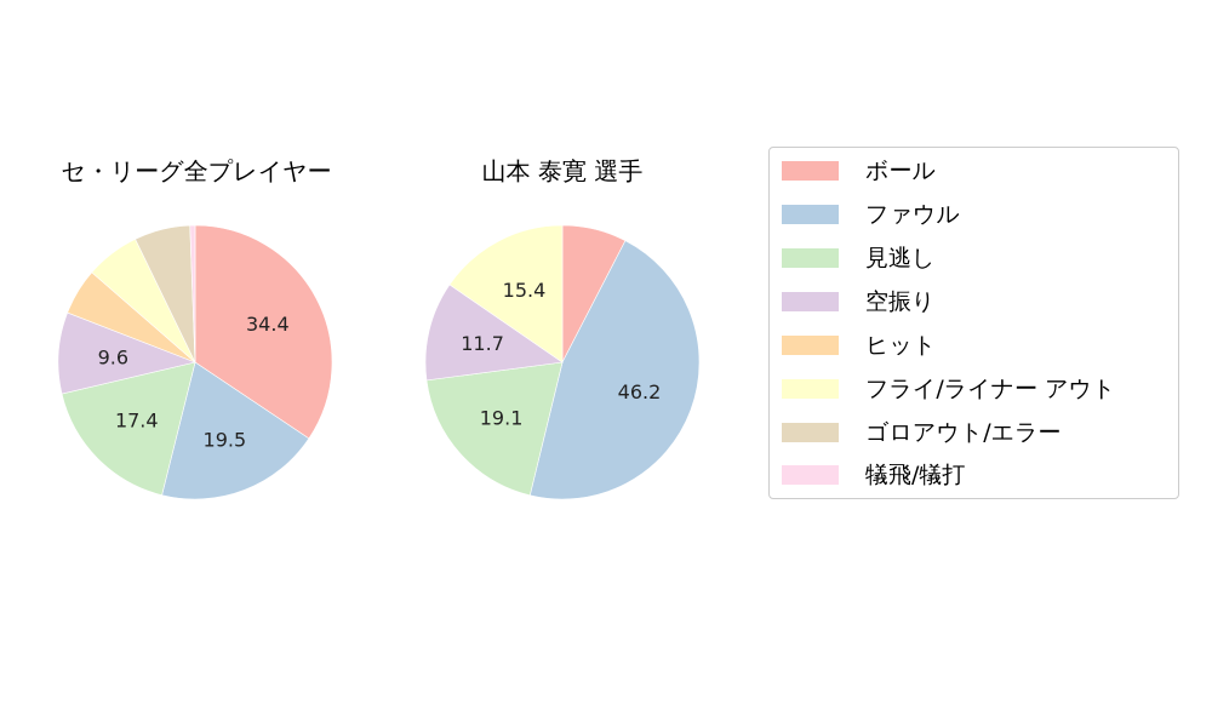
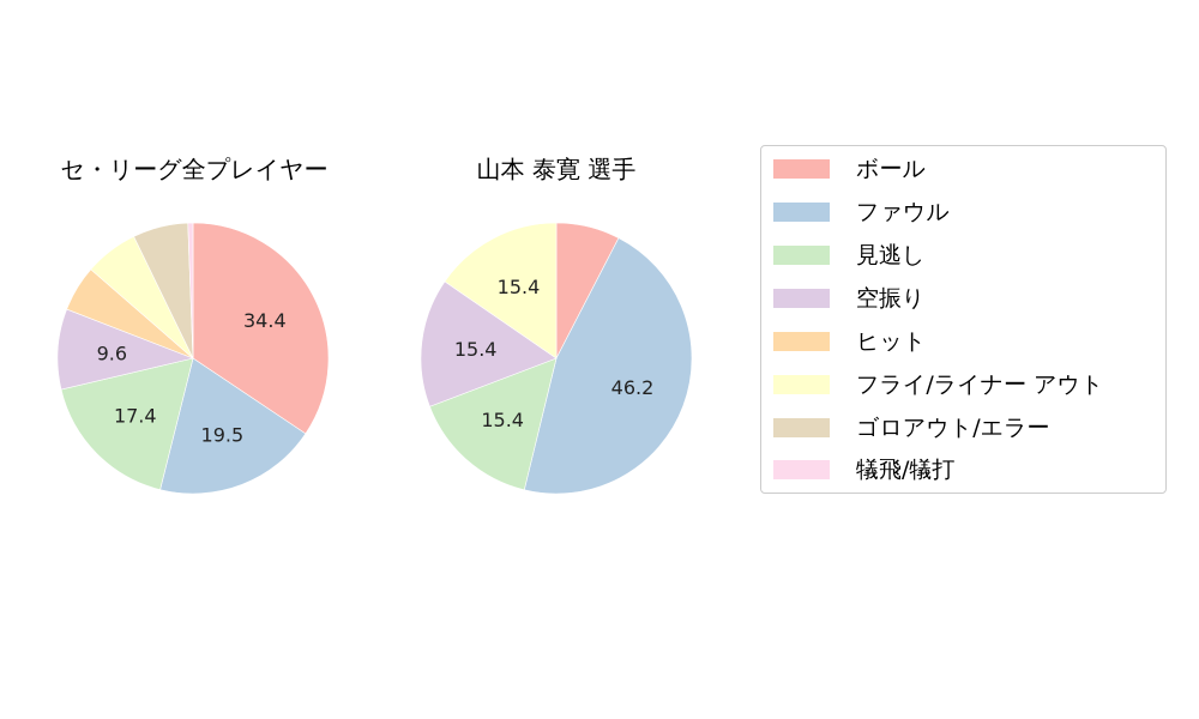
山本 泰寛 選手/見逃し: 19.1 -> 15.4
山本 泰寛 選手/空振り: 11.7 -> 15.4
